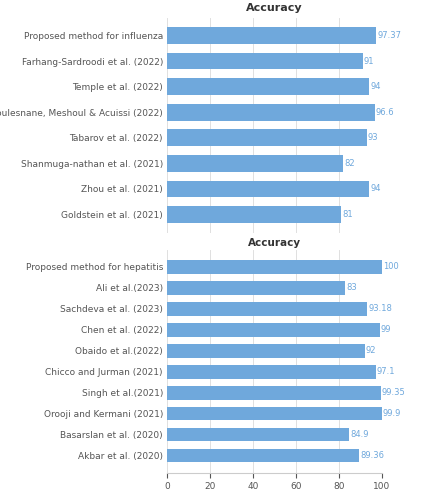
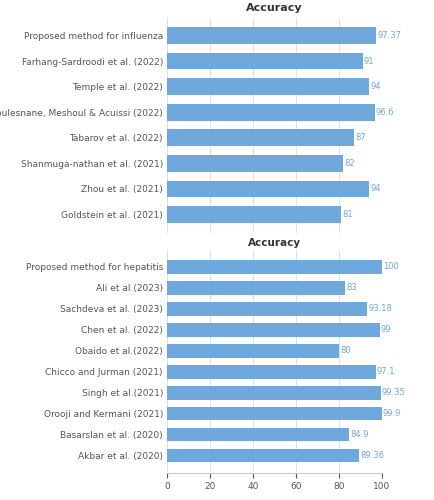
Accuracy/Tabarov et al. (2022): 93 -> 87
Obaido et al.(2022): 92 -> 80
